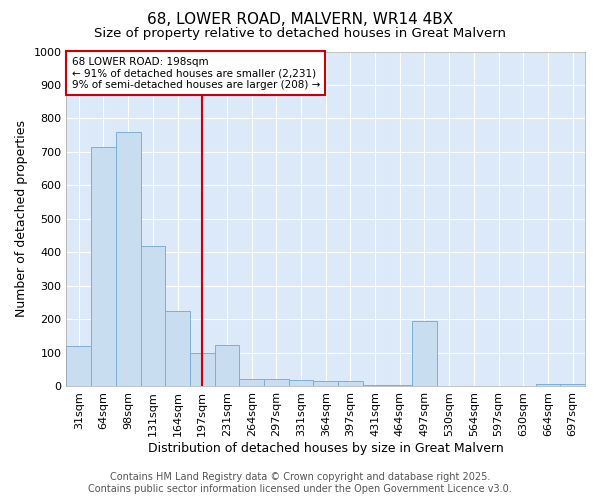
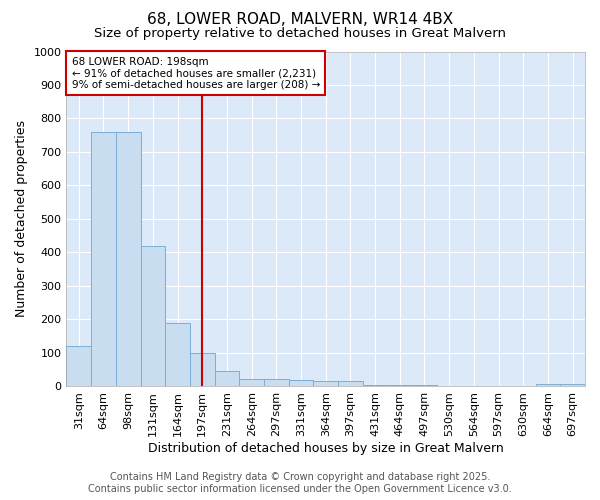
64sqm: 715 -> 760
164sqm: 225 -> 190
231sqm: 125 -> 47
497sqm: 195 -> 3
